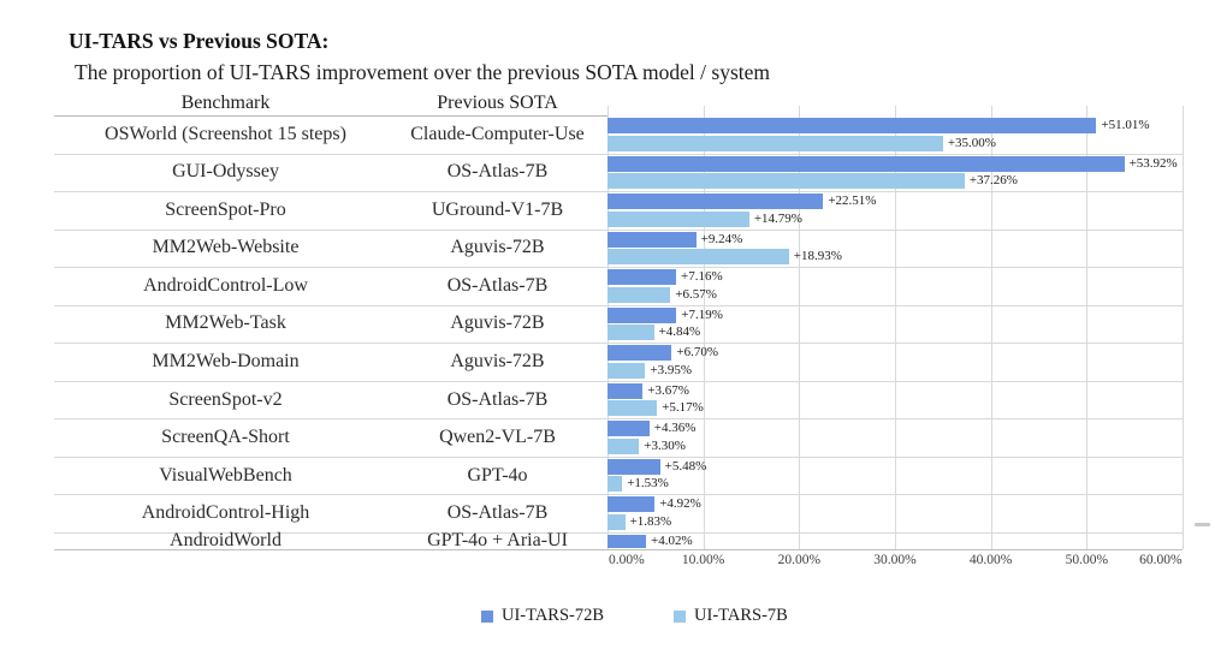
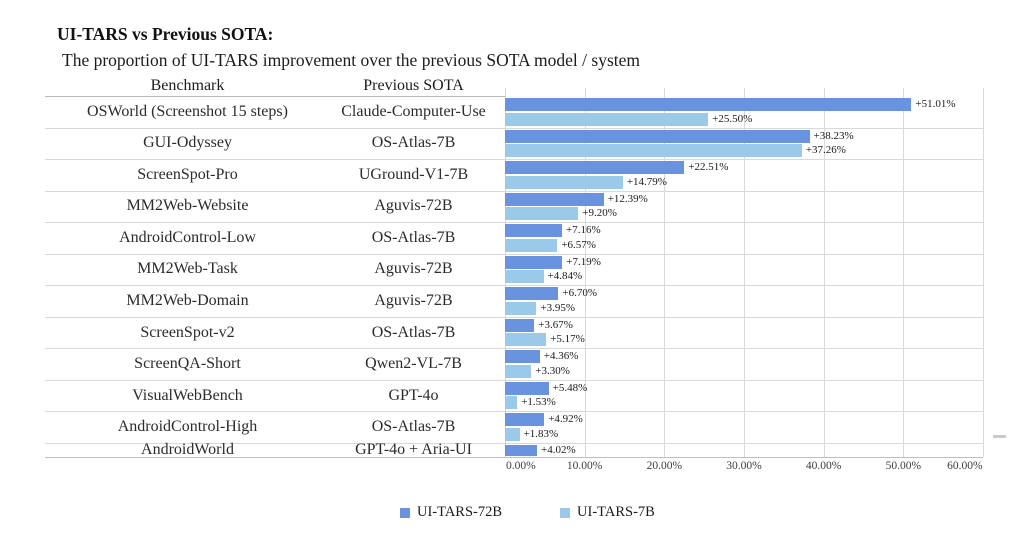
UI-TARS-7B/OSWorld (Screenshot 15 steps): +35.00% -> +25.50%
UI-TARS-72B/GUI-Odyssey: +53.92% -> +38.23%
UI-TARS-72B/MM2Web-Website: +9.24% -> +12.39%
UI-TARS-7B/MM2Web-Website: +18.93% -> +9.20%
